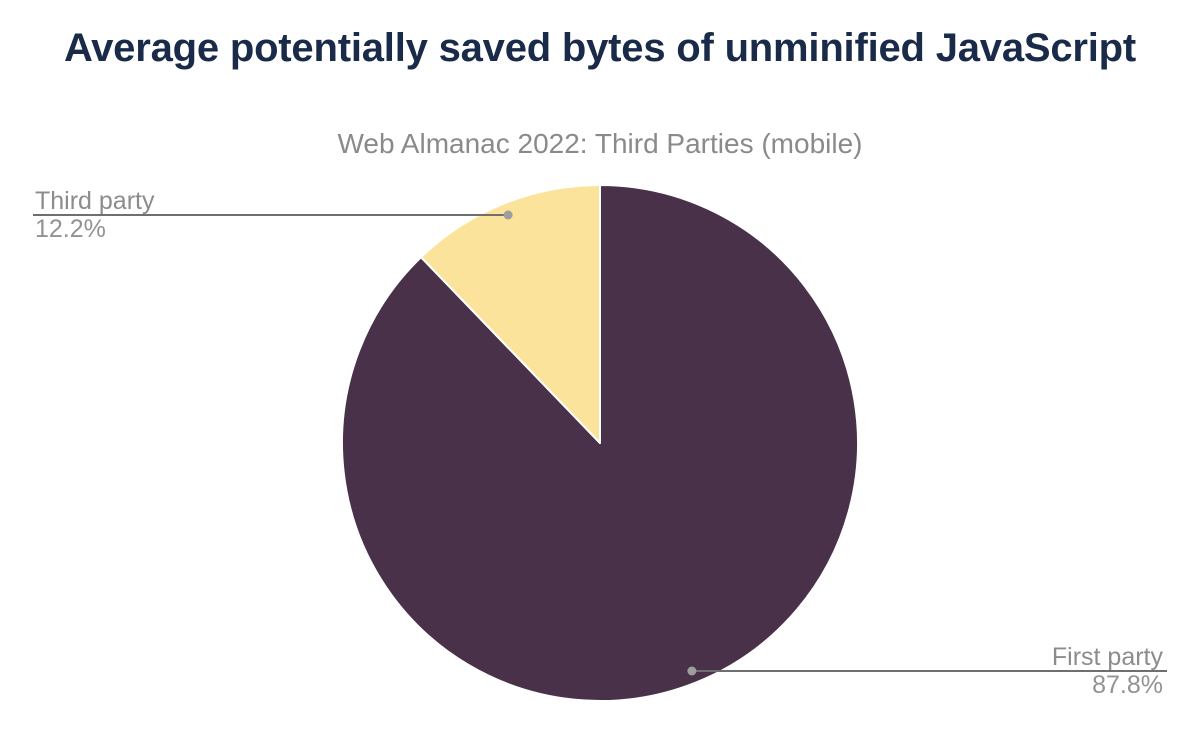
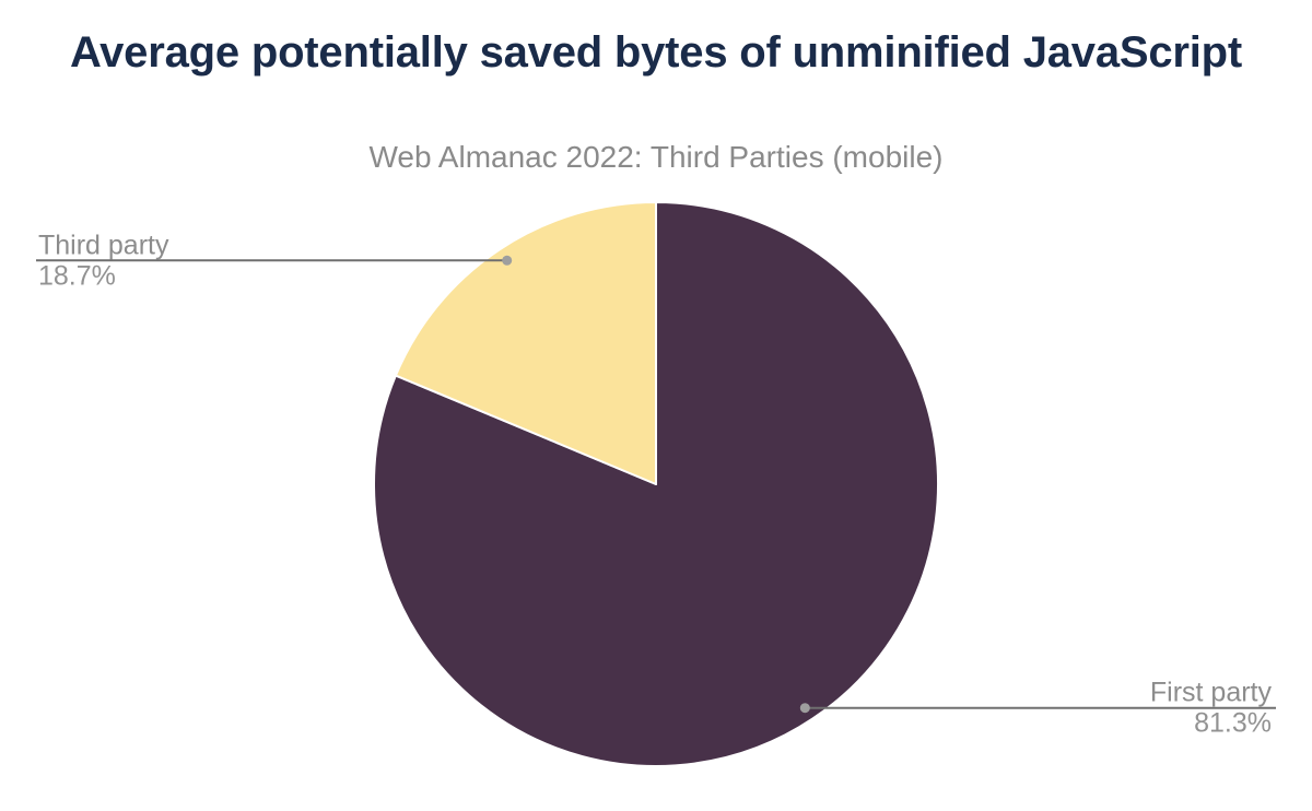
First party: 87.8% -> 81.3%
Third party: 12.2% -> 18.7%
